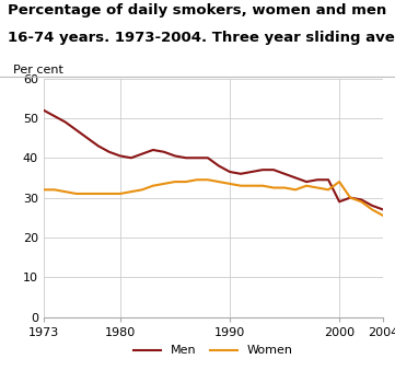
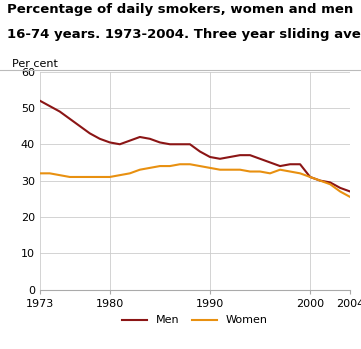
Men/2000: 29.0 -> 31.0
Women/2000: 34.0 -> 31.0
